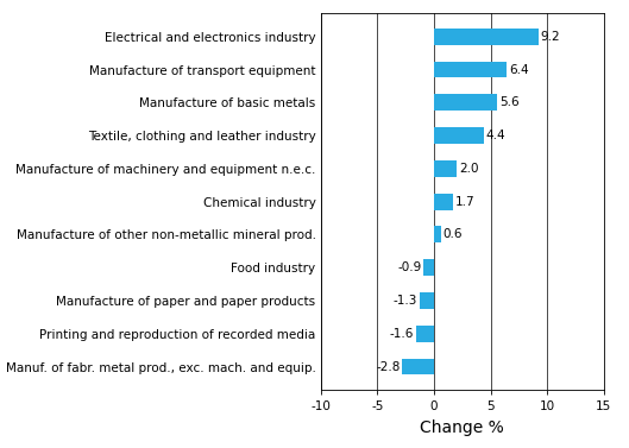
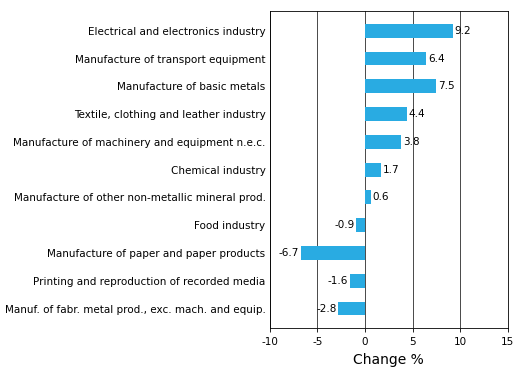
Manufacture of basic metals: 5.6 -> 7.5
Manufacture of machinery and equipment n.e.c.: 2.0 -> 3.8
Manufacture of paper and paper products: -1.3 -> -6.7
